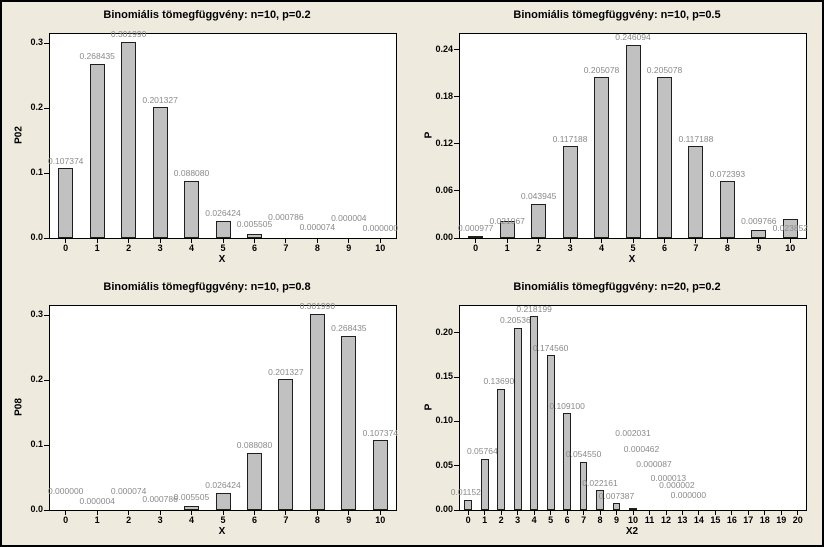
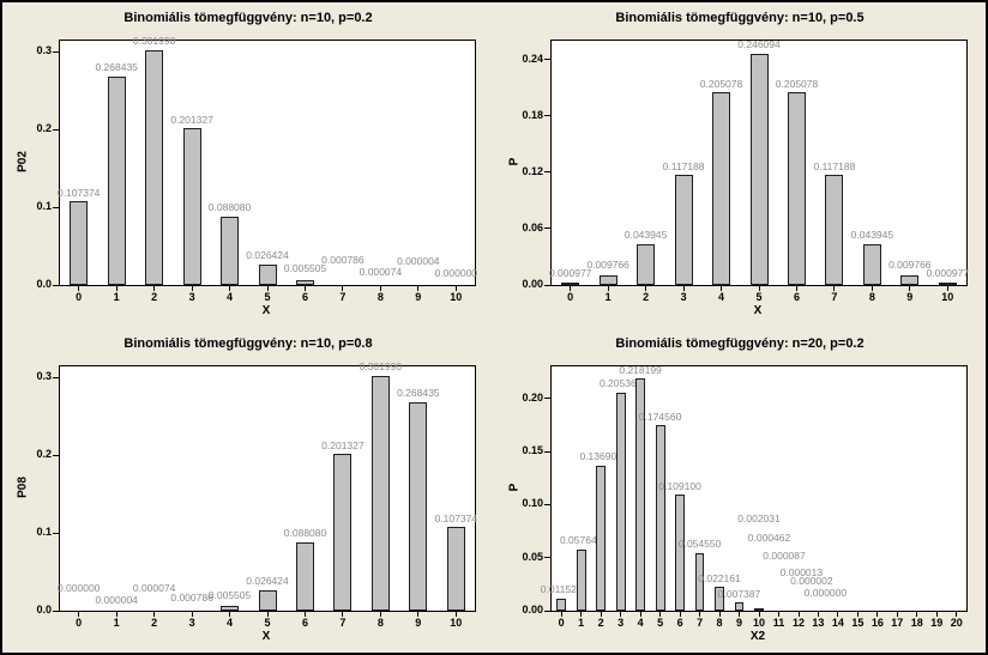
Binomiális tömegfüggvény: n=10, p=0.5/1: 0.021067 -> 0.009766
Binomiális tömegfüggvény: n=10, p=0.5/8: 0.072393 -> 0.043945
Binomiális tömegfüggvény: n=10, p=0.5/10: 0.023852 -> 0.000977
